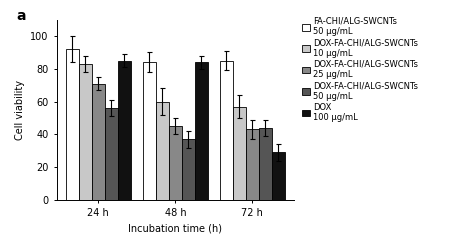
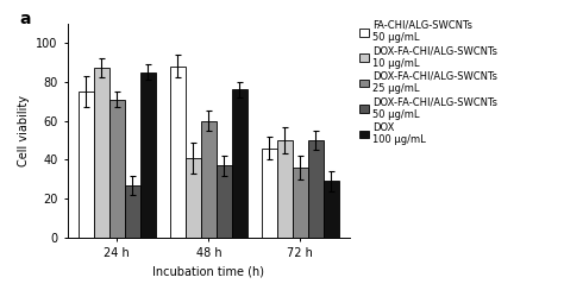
FA-CHI/ALG-SWCNTs 50 μg/mL/24 h: 92 -> 75
DOX-FA-CHI/ALG-SWCNTs 10 μg/mL/24 h: 83 -> 87
DOX-FA-CHI/ALG-SWCNTs 50 μg/mL/24 h: 56 -> 27
FA-CHI/ALG-SWCNTs 50 μg/mL/48 h: 84 -> 88
DOX-FA-CHI/ALG-SWCNTs 10 μg/mL/48 h: 60 -> 41
DOX-FA-CHI/ALG-SWCNTs 25 μg/mL/48 h: 45 -> 60
DOX 100 μg/mL/48 h: 84 -> 76
FA-CHI/ALG-SWCNTs 50 μg/mL/72 h: 85 -> 46
DOX-FA-CHI/ALG-SWCNTs 10 μg/mL/72 h: 57 -> 50
DOX-FA-CHI/ALG-SWCNTs 25 μg/mL/72 h: 43 -> 36
DOX-FA-CHI/ALG-SWCNTs 50 μg/mL/72 h: 44 -> 50
